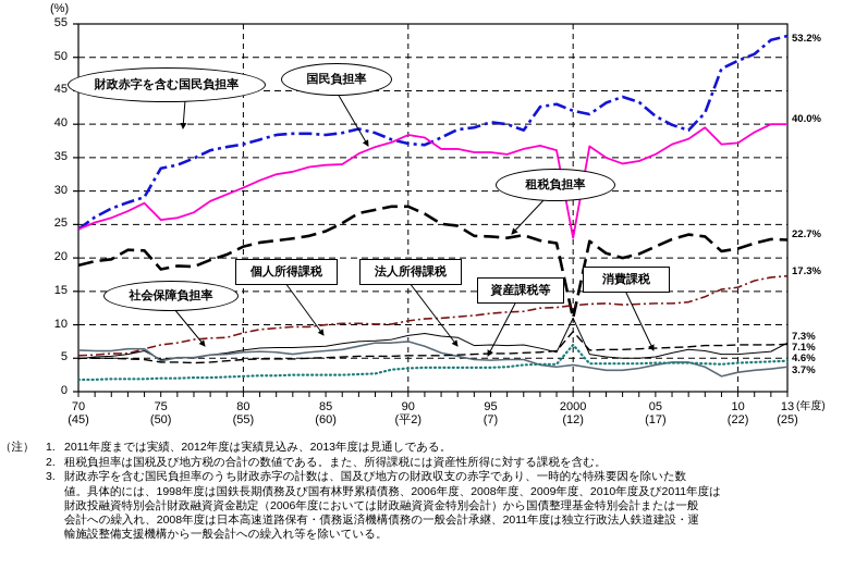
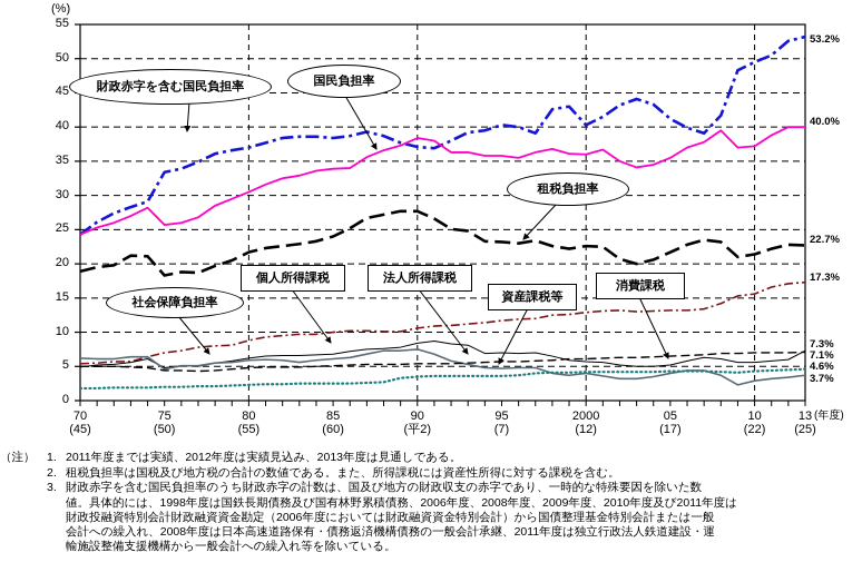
財政赤字を含む国民負担率/2000: 42 -> 40
国民負担率/2000: 23 -> 36
租税負担率/2000: 11 -> 23
個人所得課税/2000: 11 -> 6
資産課税等/2000: 9 -> 6
消費課税/2000: 7 -> 4
